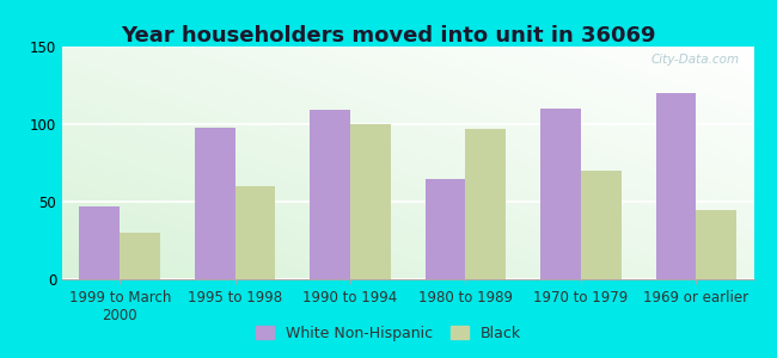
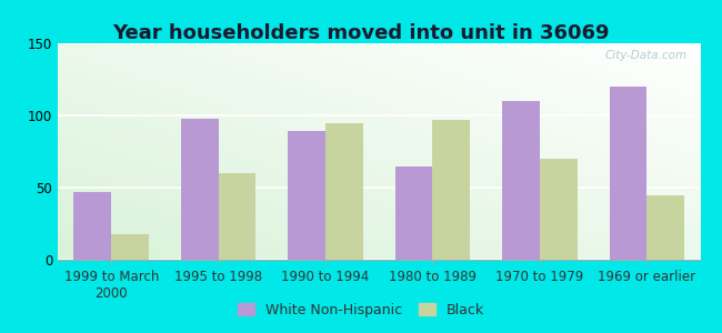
Black/1999 to March 2000: 30 -> 18
White Non-Hispanic/1990 to 1994: 109 -> 89
Black/1990 to 1994: 100 -> 95
